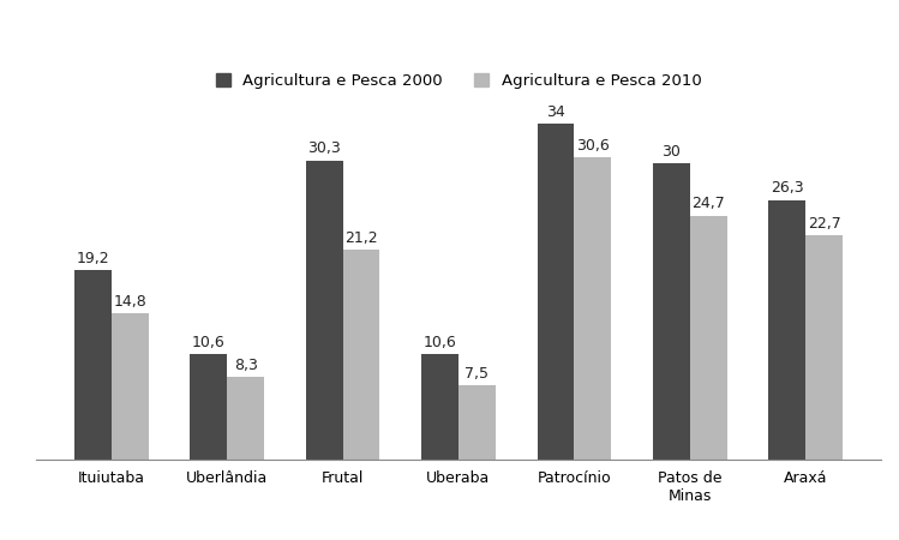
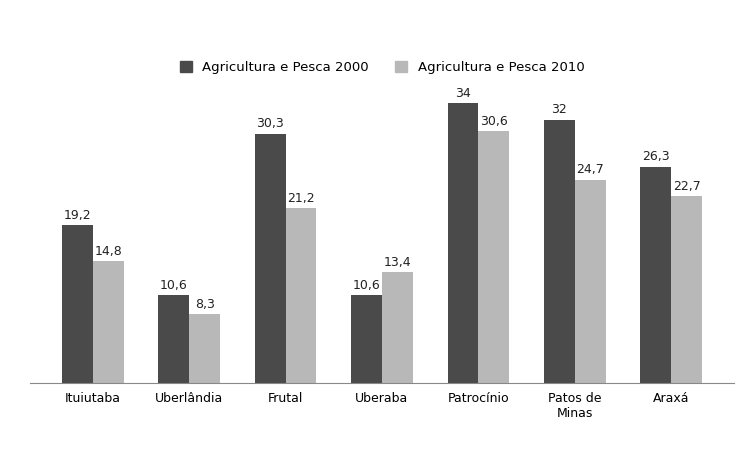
Agricultura e Pesca 2010/Uberaba: 7,5 -> 13,4
Agricultura e Pesca 2000/Patos de Minas: 30 -> 32
